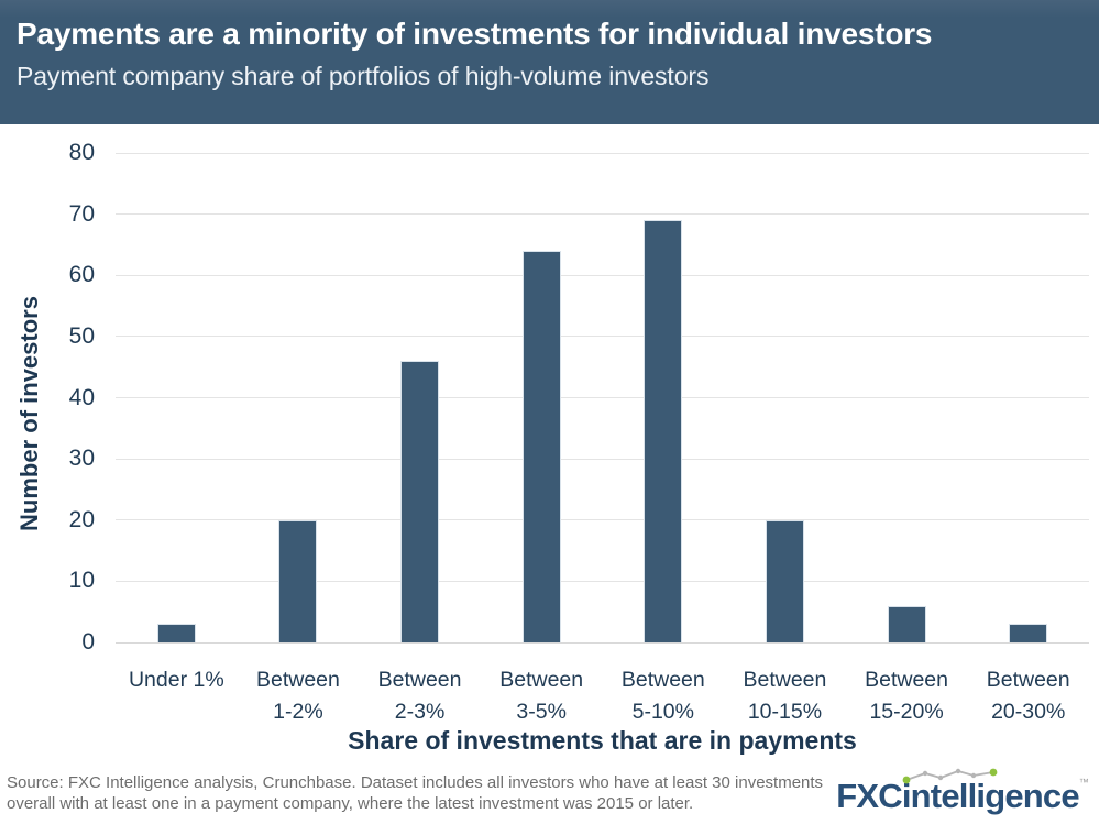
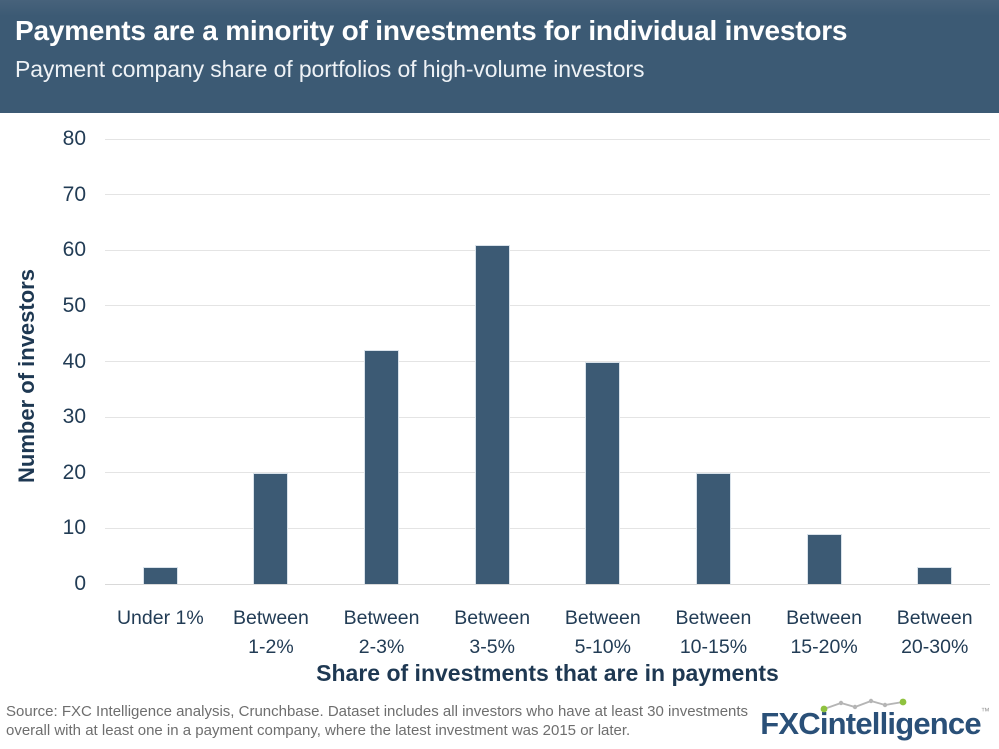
Between 2-3%: 46 -> 42
Between 3-5%: 64 -> 61
Between 5-10%: 69 -> 40
Between 15-20%: 6 -> 9
